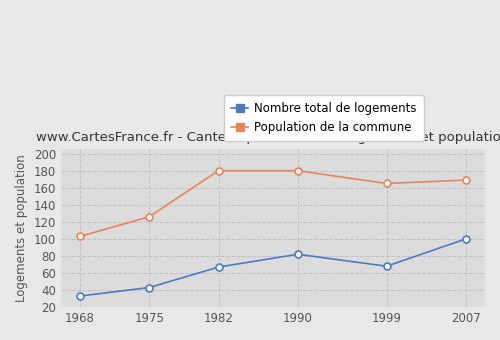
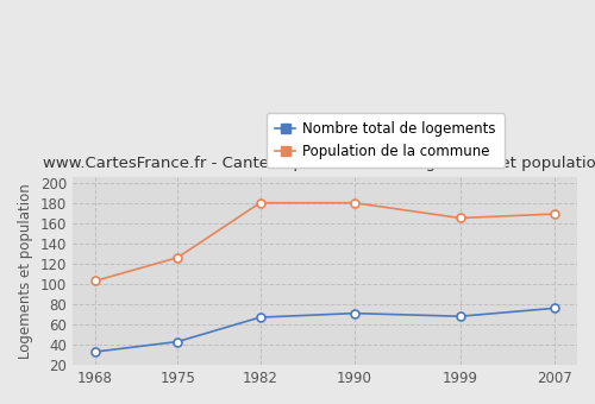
Nombre total de logements/1990: 82 -> 71
Nombre total de logements/2007: 100 -> 76
